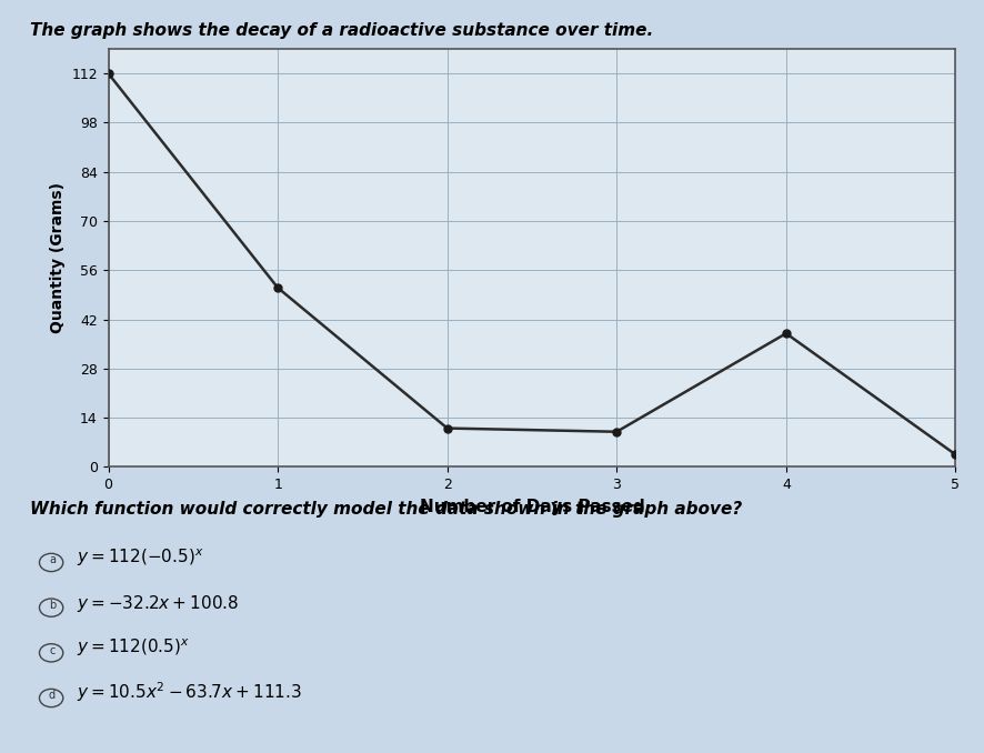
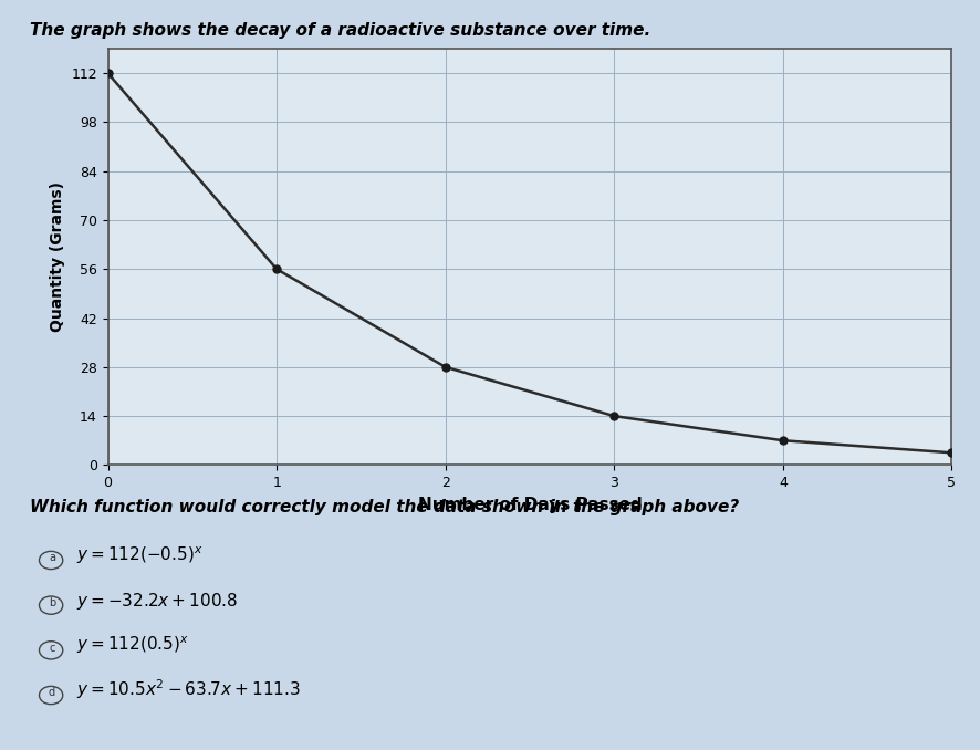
1: 51.0 -> 56.0
2: 11.0 -> 28.0
3: 10.0 -> 14.0
4: 38.0 -> 7.0
